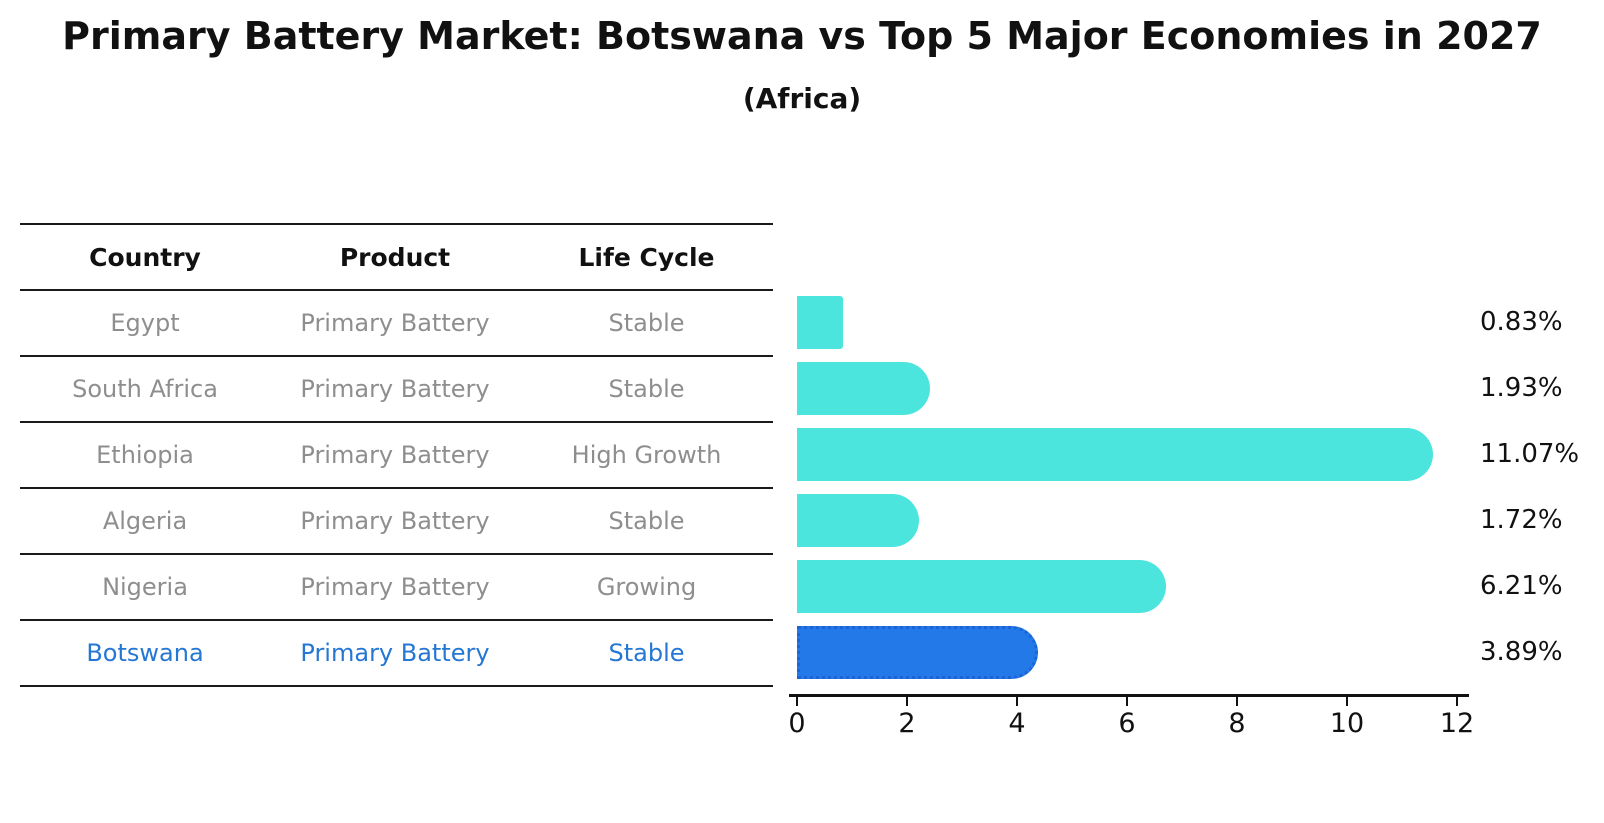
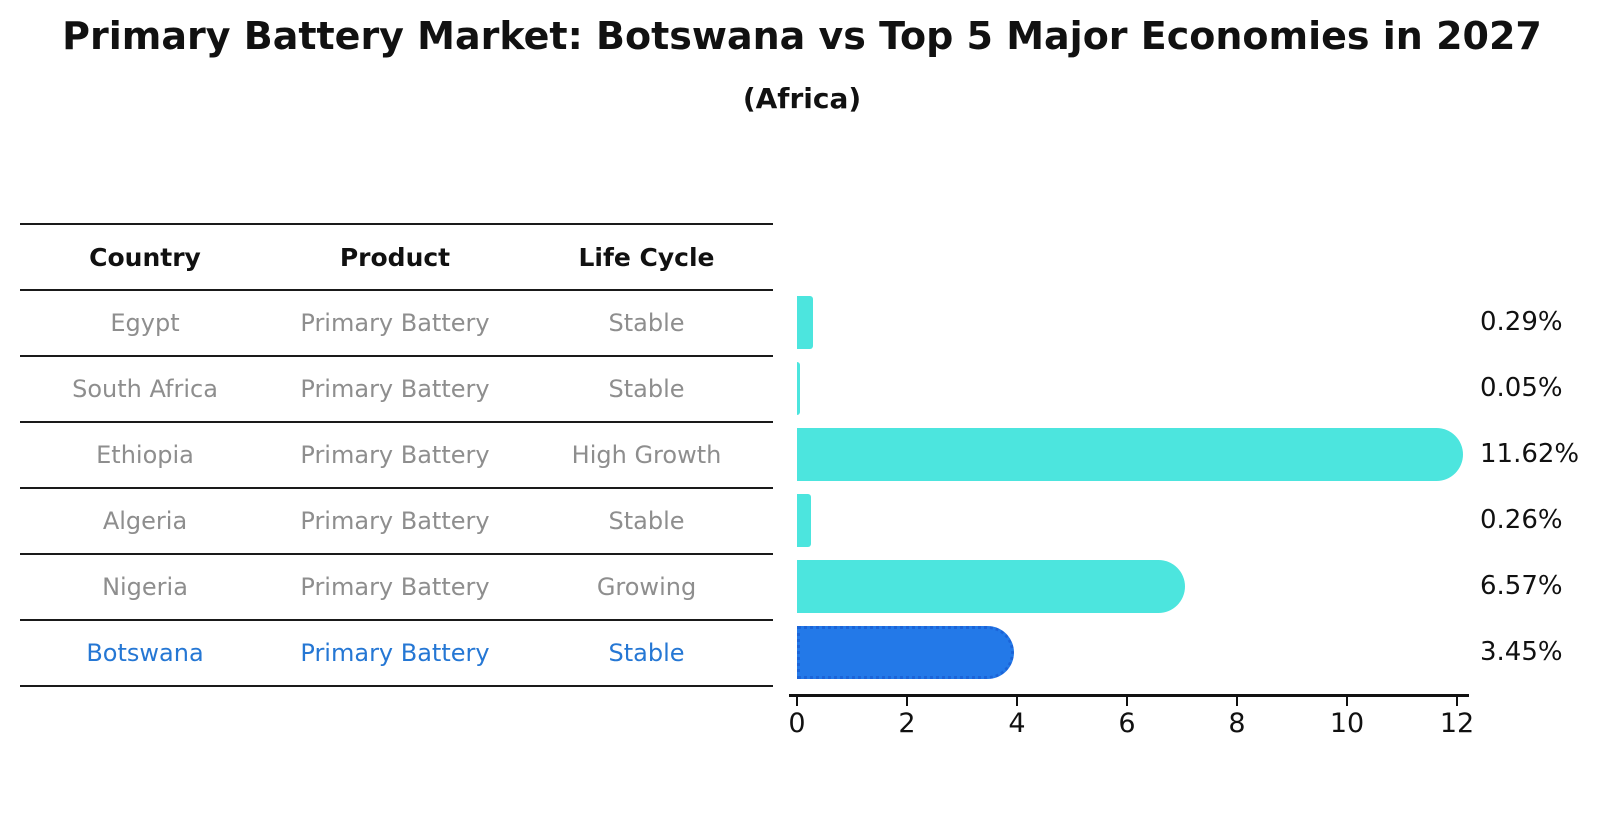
Egypt: 0.83% -> 0.29%
South Africa: 1.93% -> 0.05%
Ethiopia: 11.07% -> 11.62%
Algeria: 1.72% -> 0.26%
Nigeria: 6.21% -> 6.57%
Botswana: 3.89% -> 3.45%
